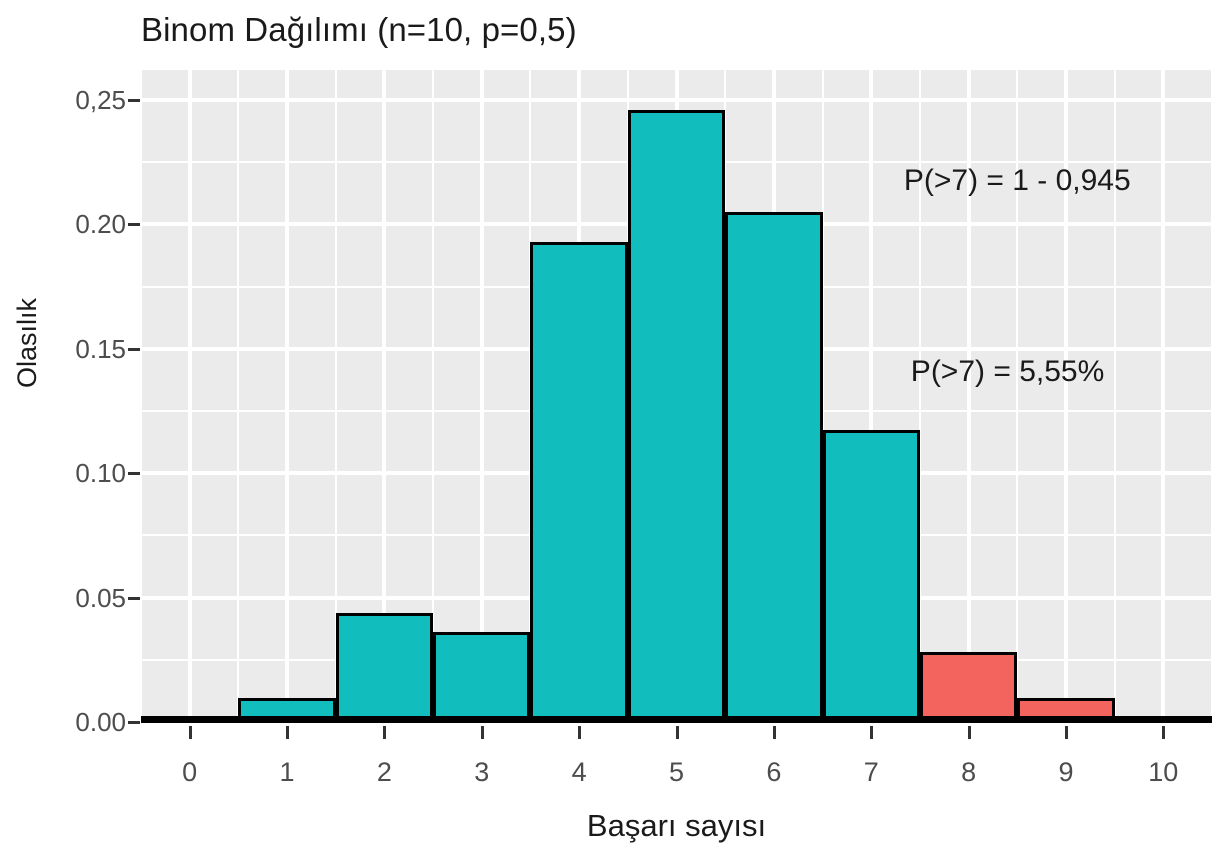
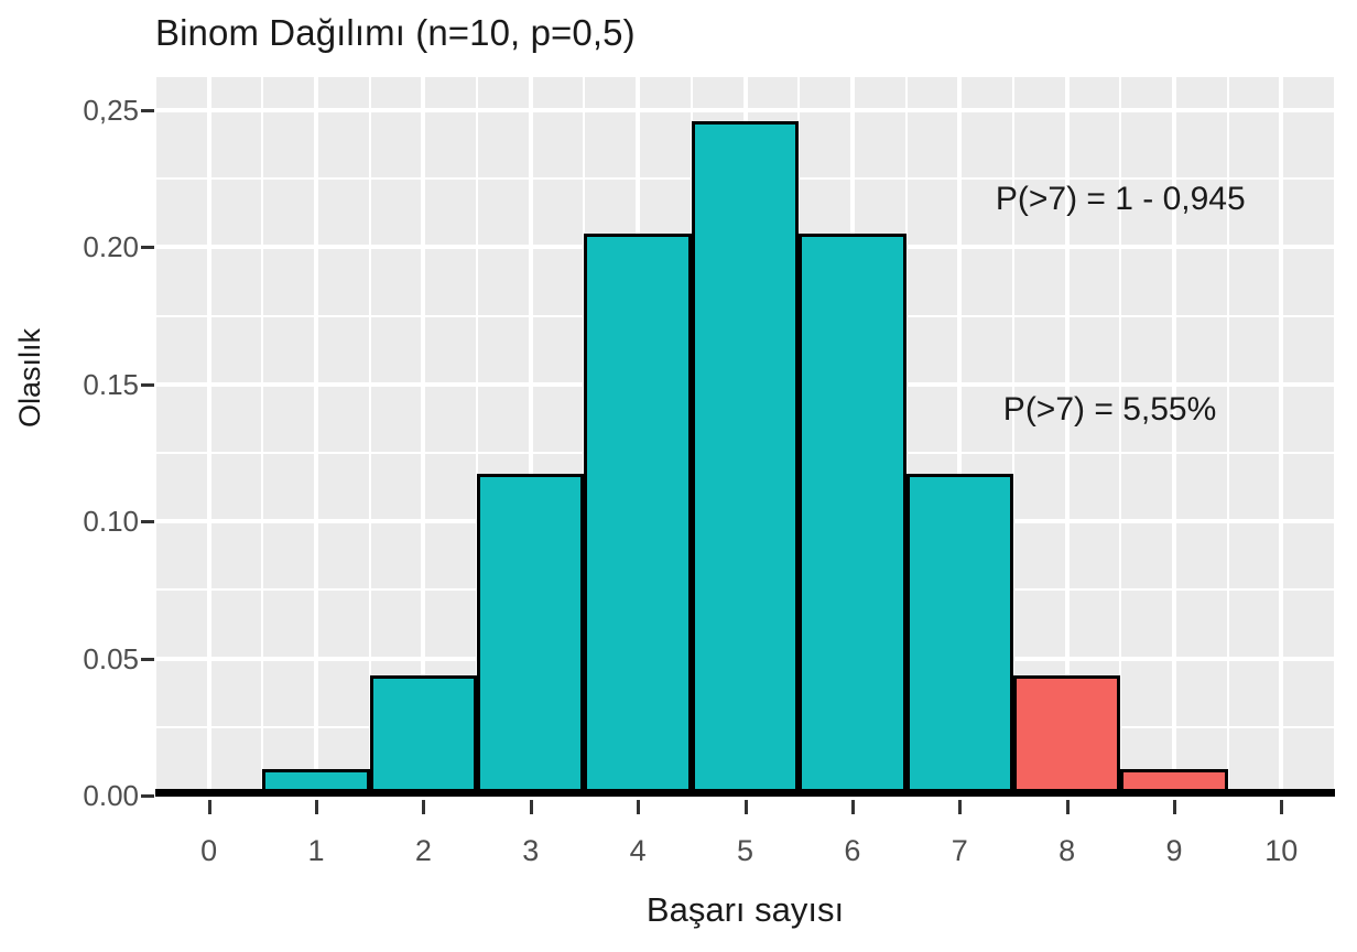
3: 0.036 -> 0.117
4: 0.193 -> 0.205
8: 0.028 -> 0.044
